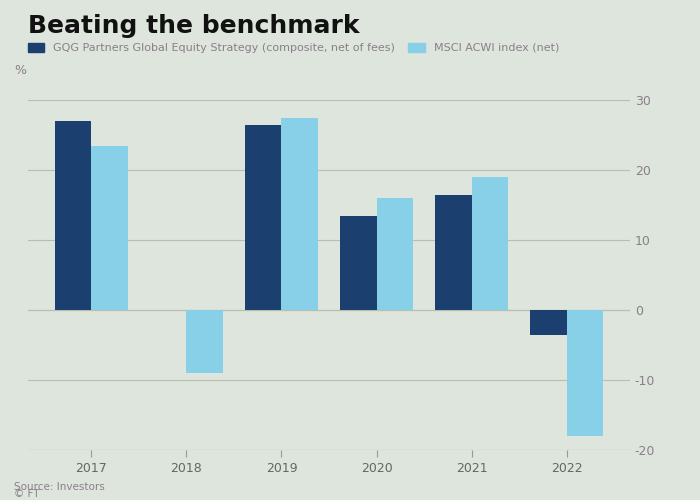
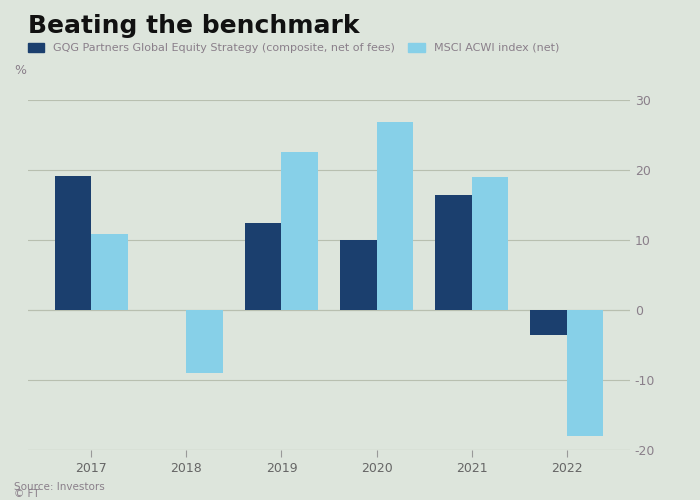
GQG Partners Global Equity Strategy (composite, net of fees)/2017: 27.0 -> 19.2
MSCI ACWI index (net)/2017: 23.5 -> 10.8
GQG Partners Global Equity Strategy (composite, net of fees)/2019: 26.5 -> 12.4
MSCI ACWI index (net)/2019: 27.5 -> 22.6
GQG Partners Global Equity Strategy (composite, net of fees)/2020: 13.5 -> 10.0
MSCI ACWI index (net)/2020: 16.0 -> 26.8
